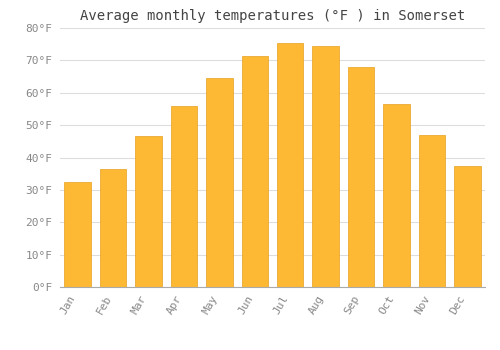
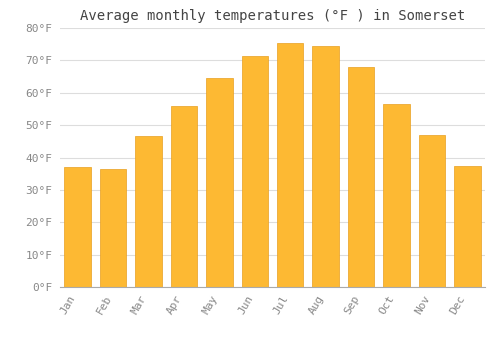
Jan: 32.5°F -> 37.0°F
